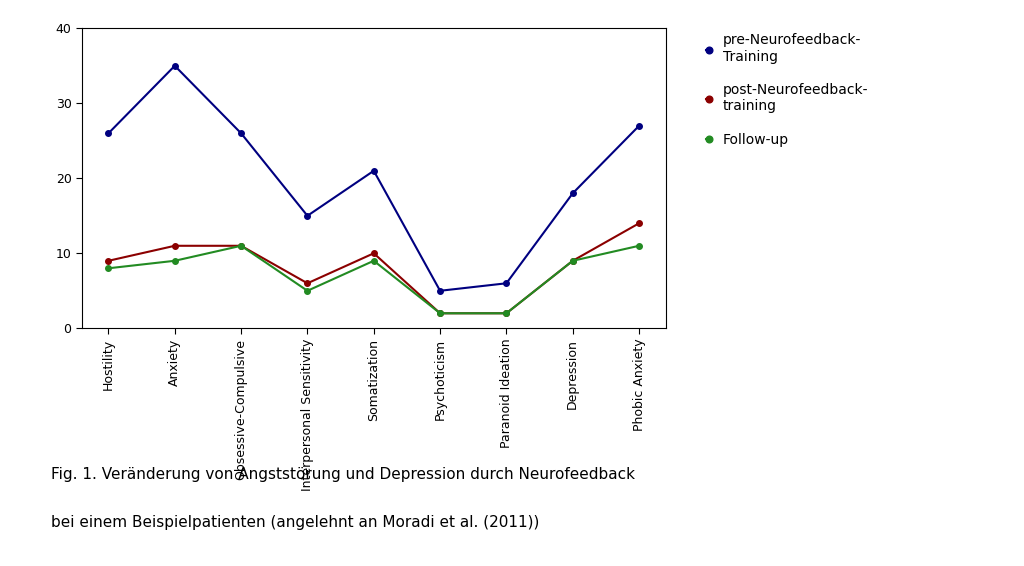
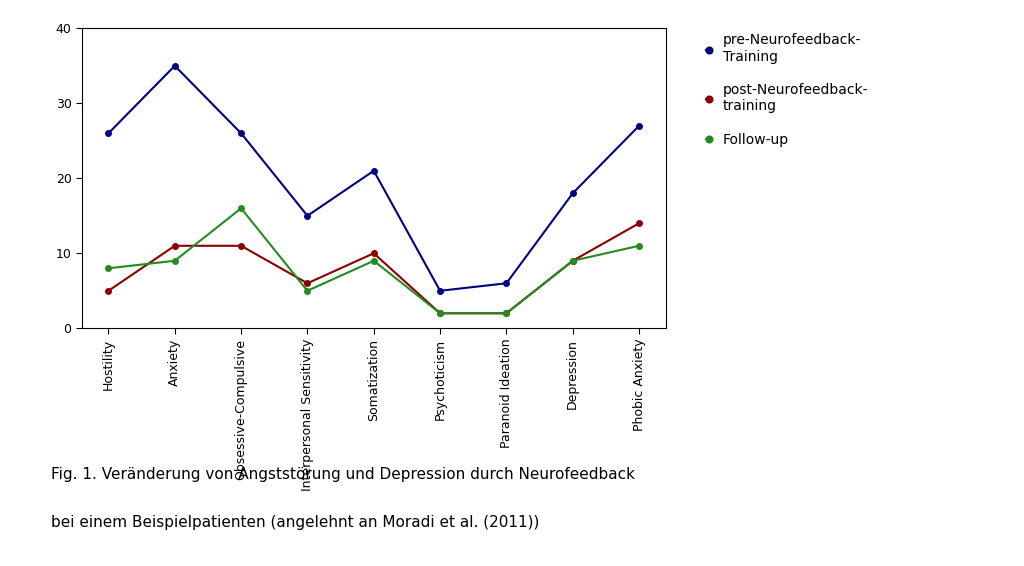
post-Neurofeedback- training/Hostility: 9 -> 5
Follow-up/Obsessive-Compulsive: 11 -> 16
